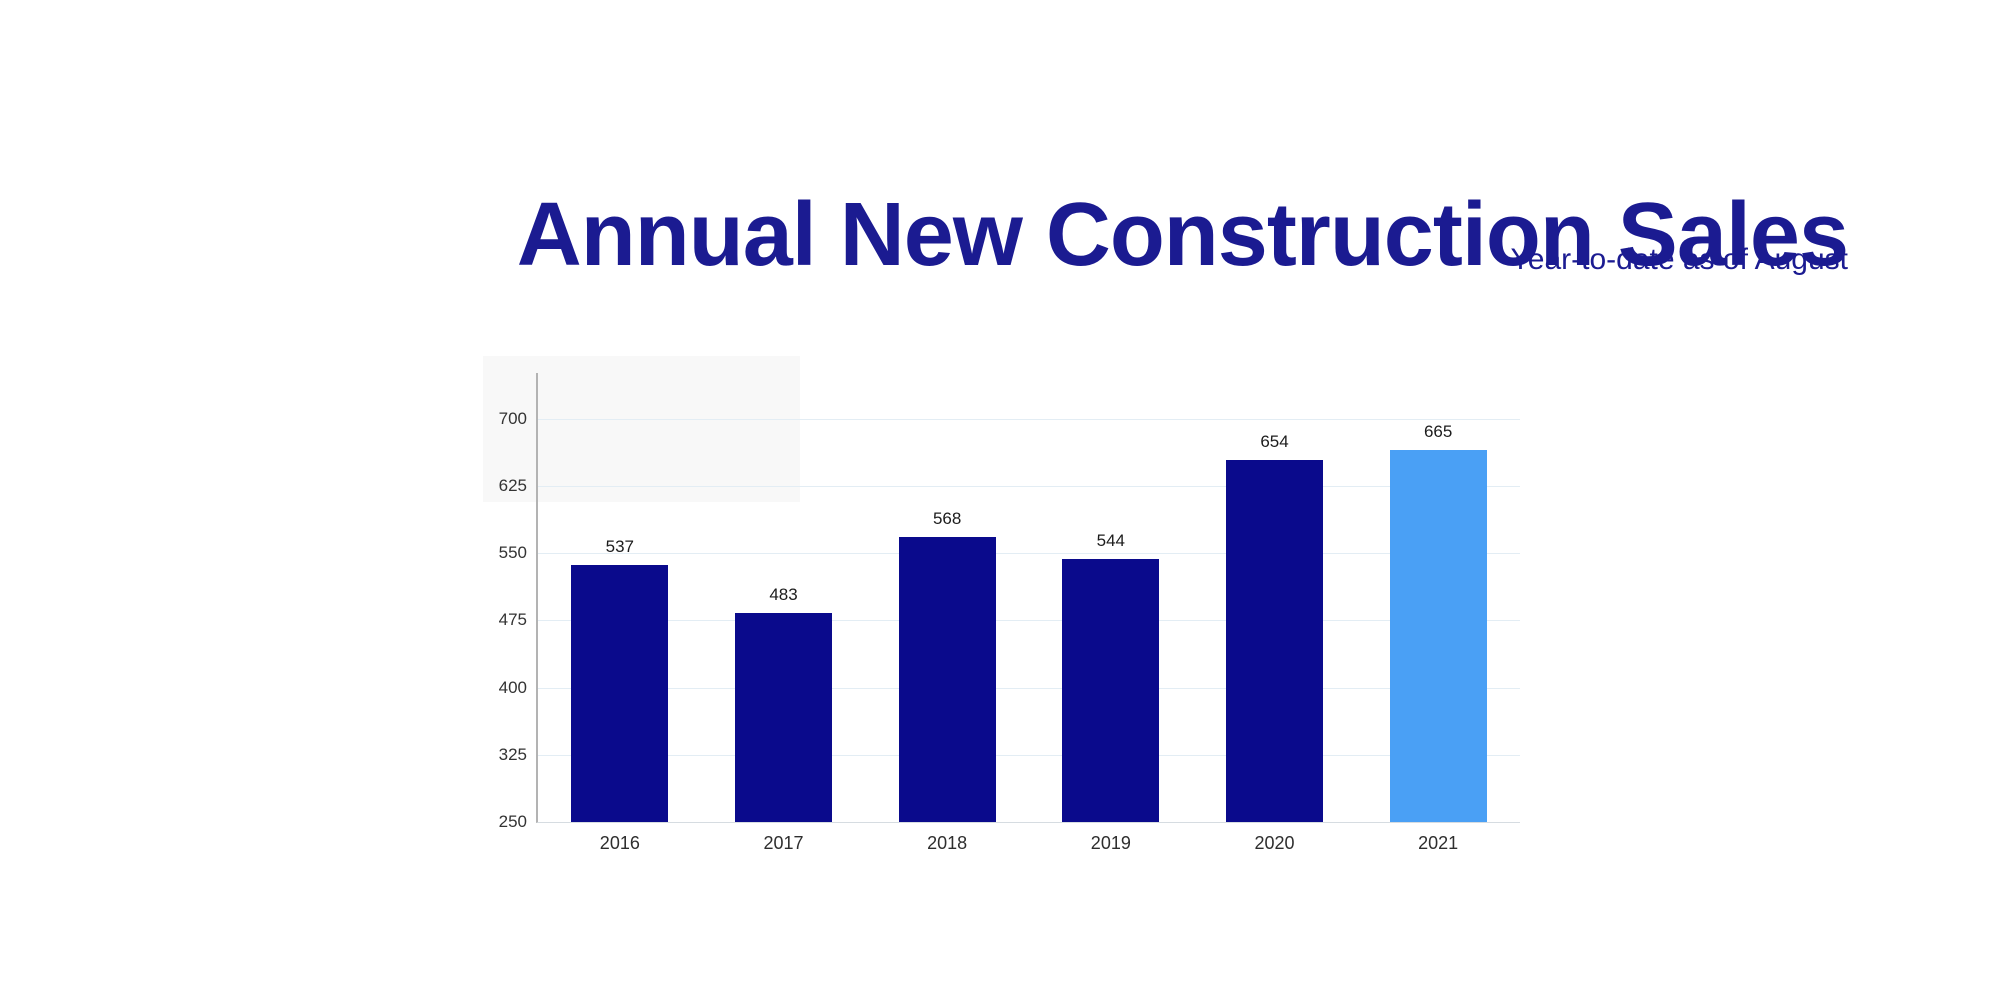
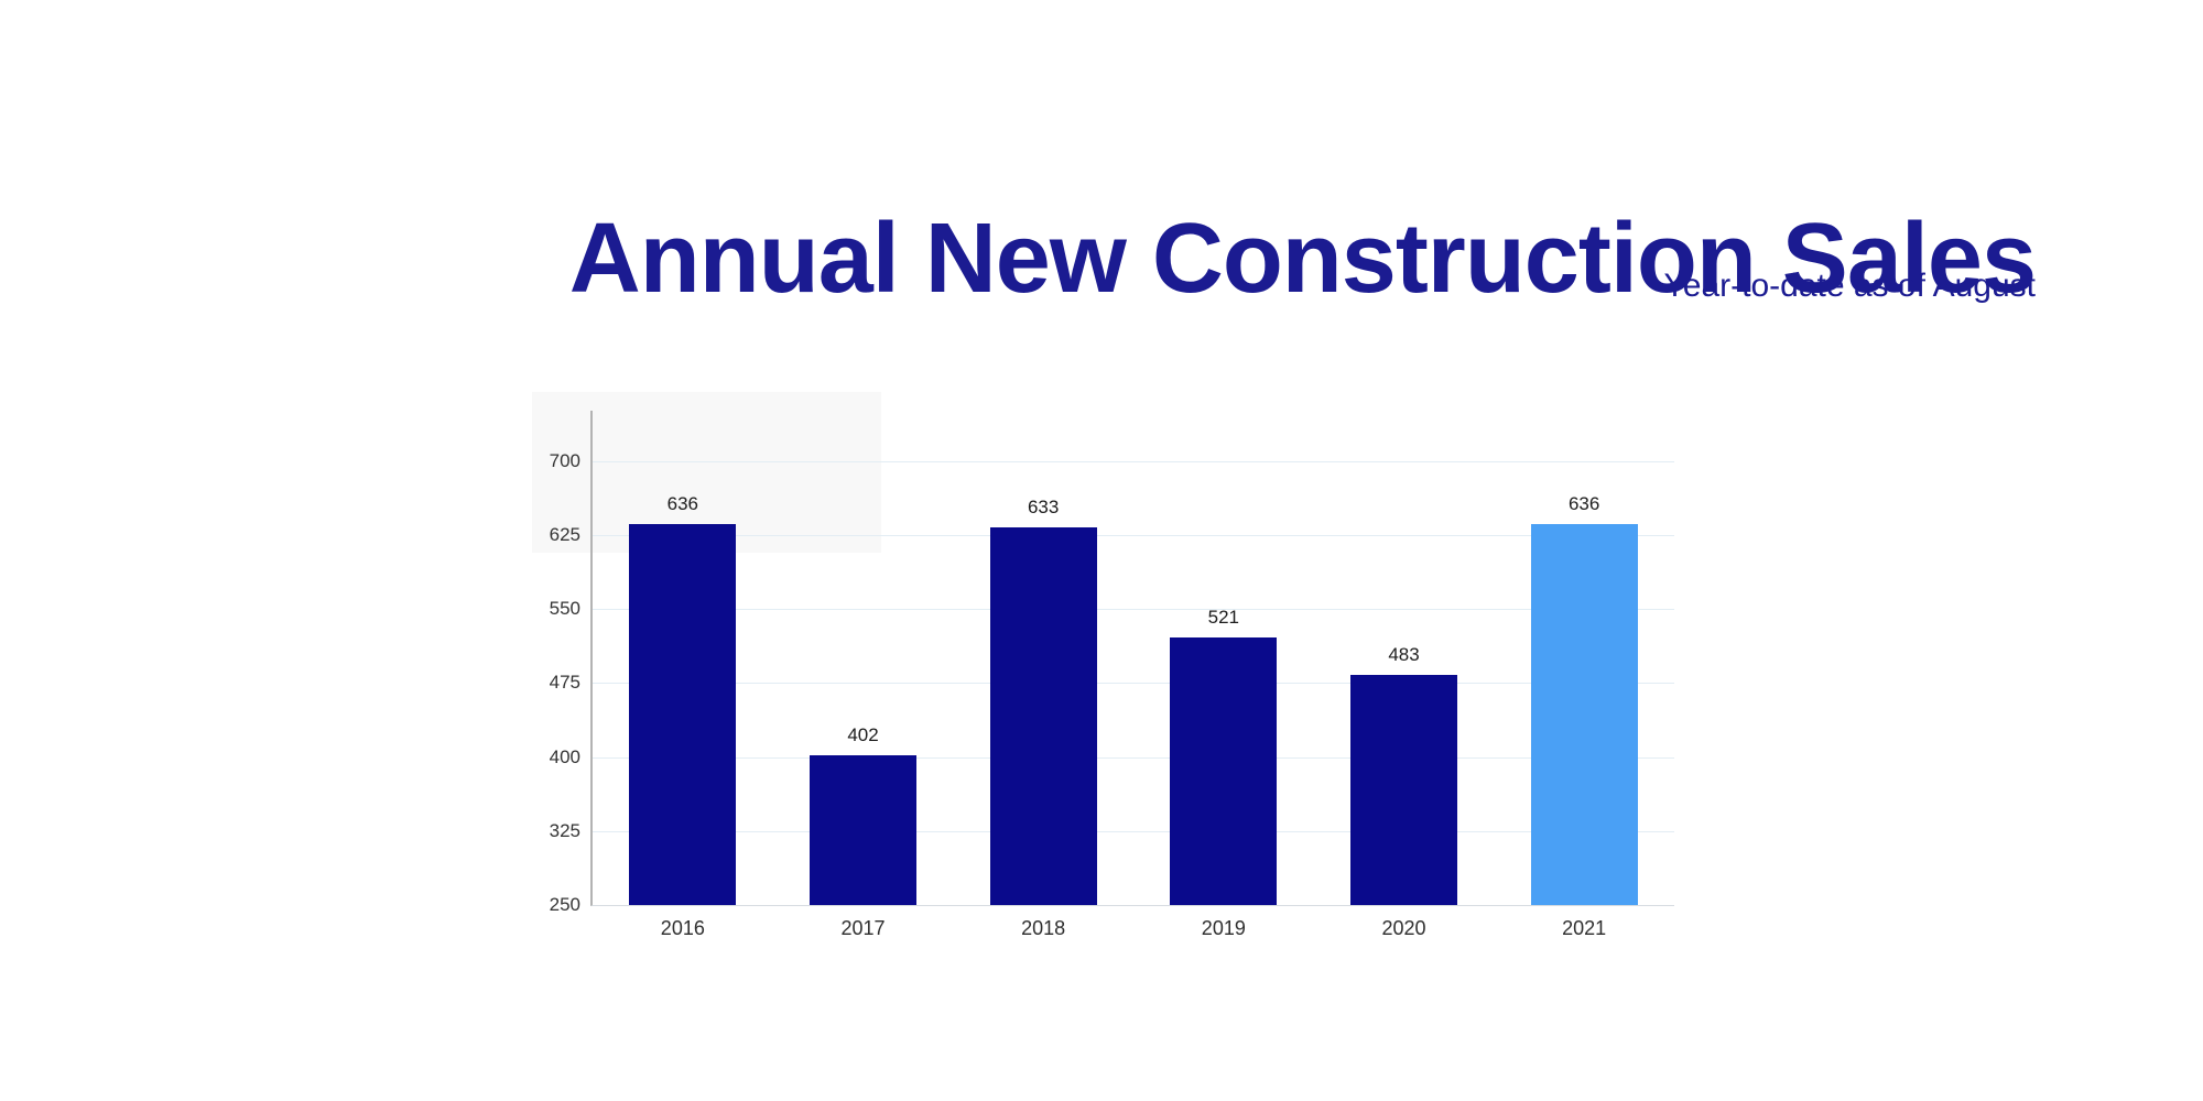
2016: 537 -> 636
2017: 483 -> 402
2018: 568 -> 633
2019: 544 -> 521
2020: 654 -> 483
2021: 665 -> 636
